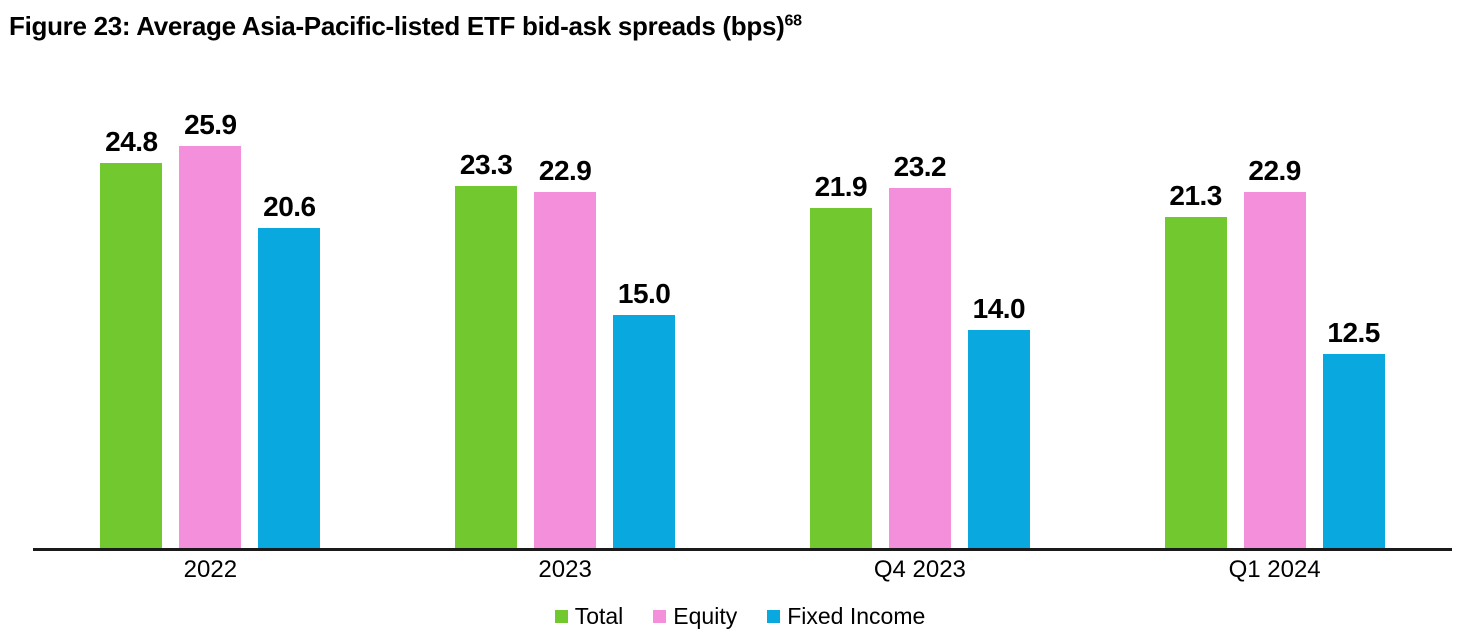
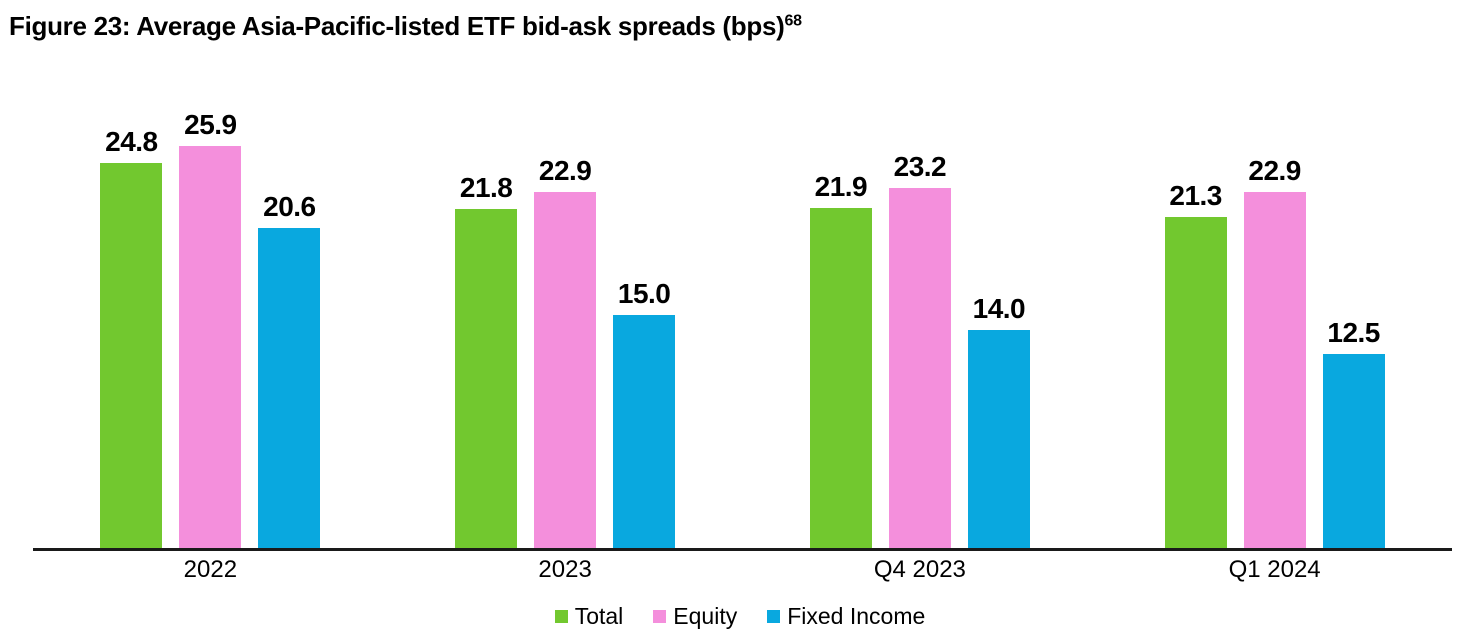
Total/2023: 23.3 -> 21.8
